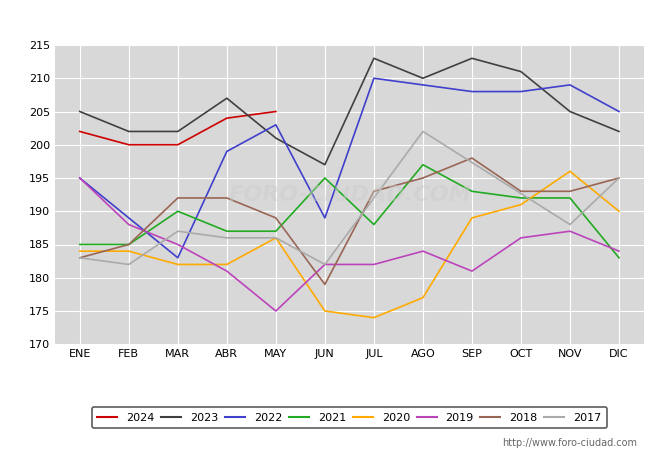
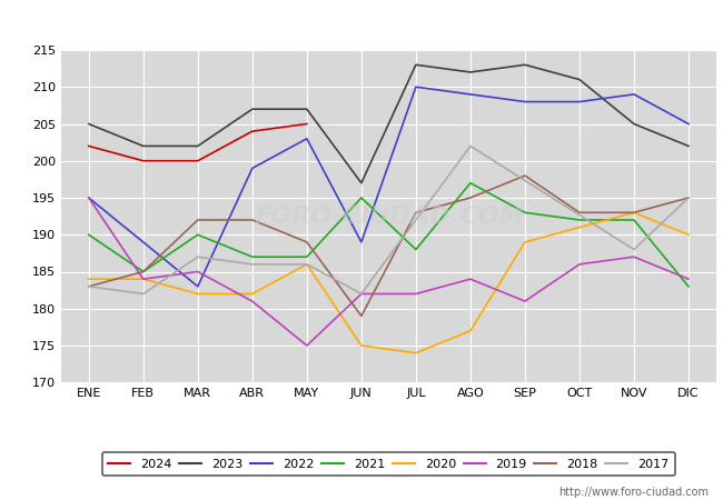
2021/ENE: 185 -> 190
2019/FEB: 188 -> 184
2023/MAY: 201 -> 207
2023/AGO: 210 -> 212
2020/NOV: 196 -> 193
